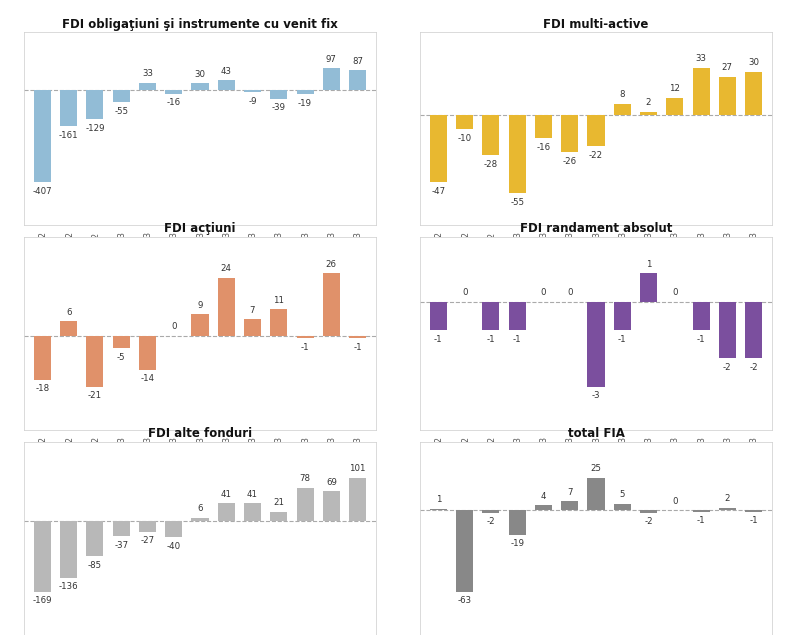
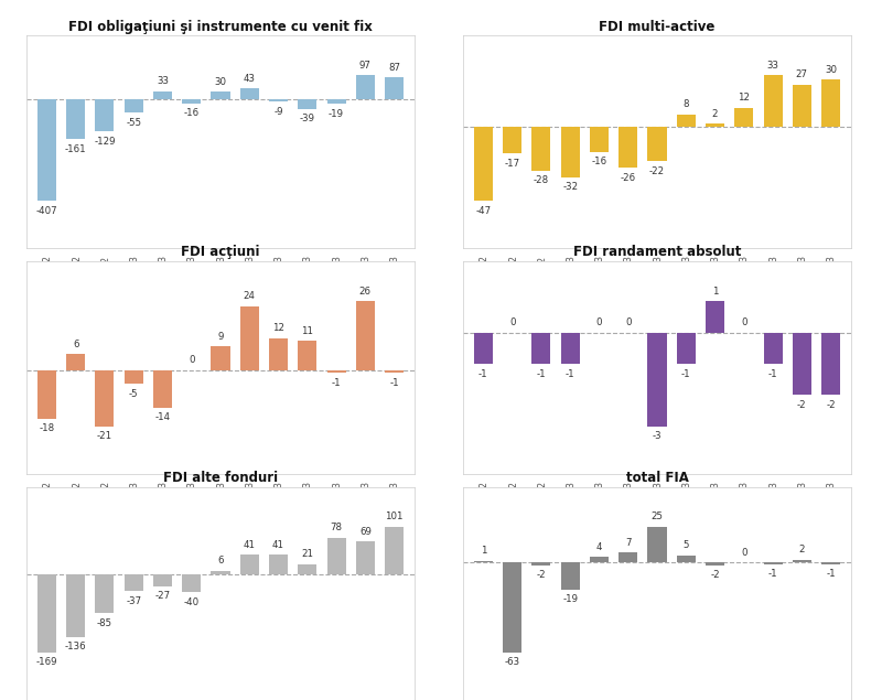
FDI multi-active/11/22: -10 -> -17
FDI multi-active/01/23: -55 -> -32
FDI acţiuni/06/23: 7 -> 12
